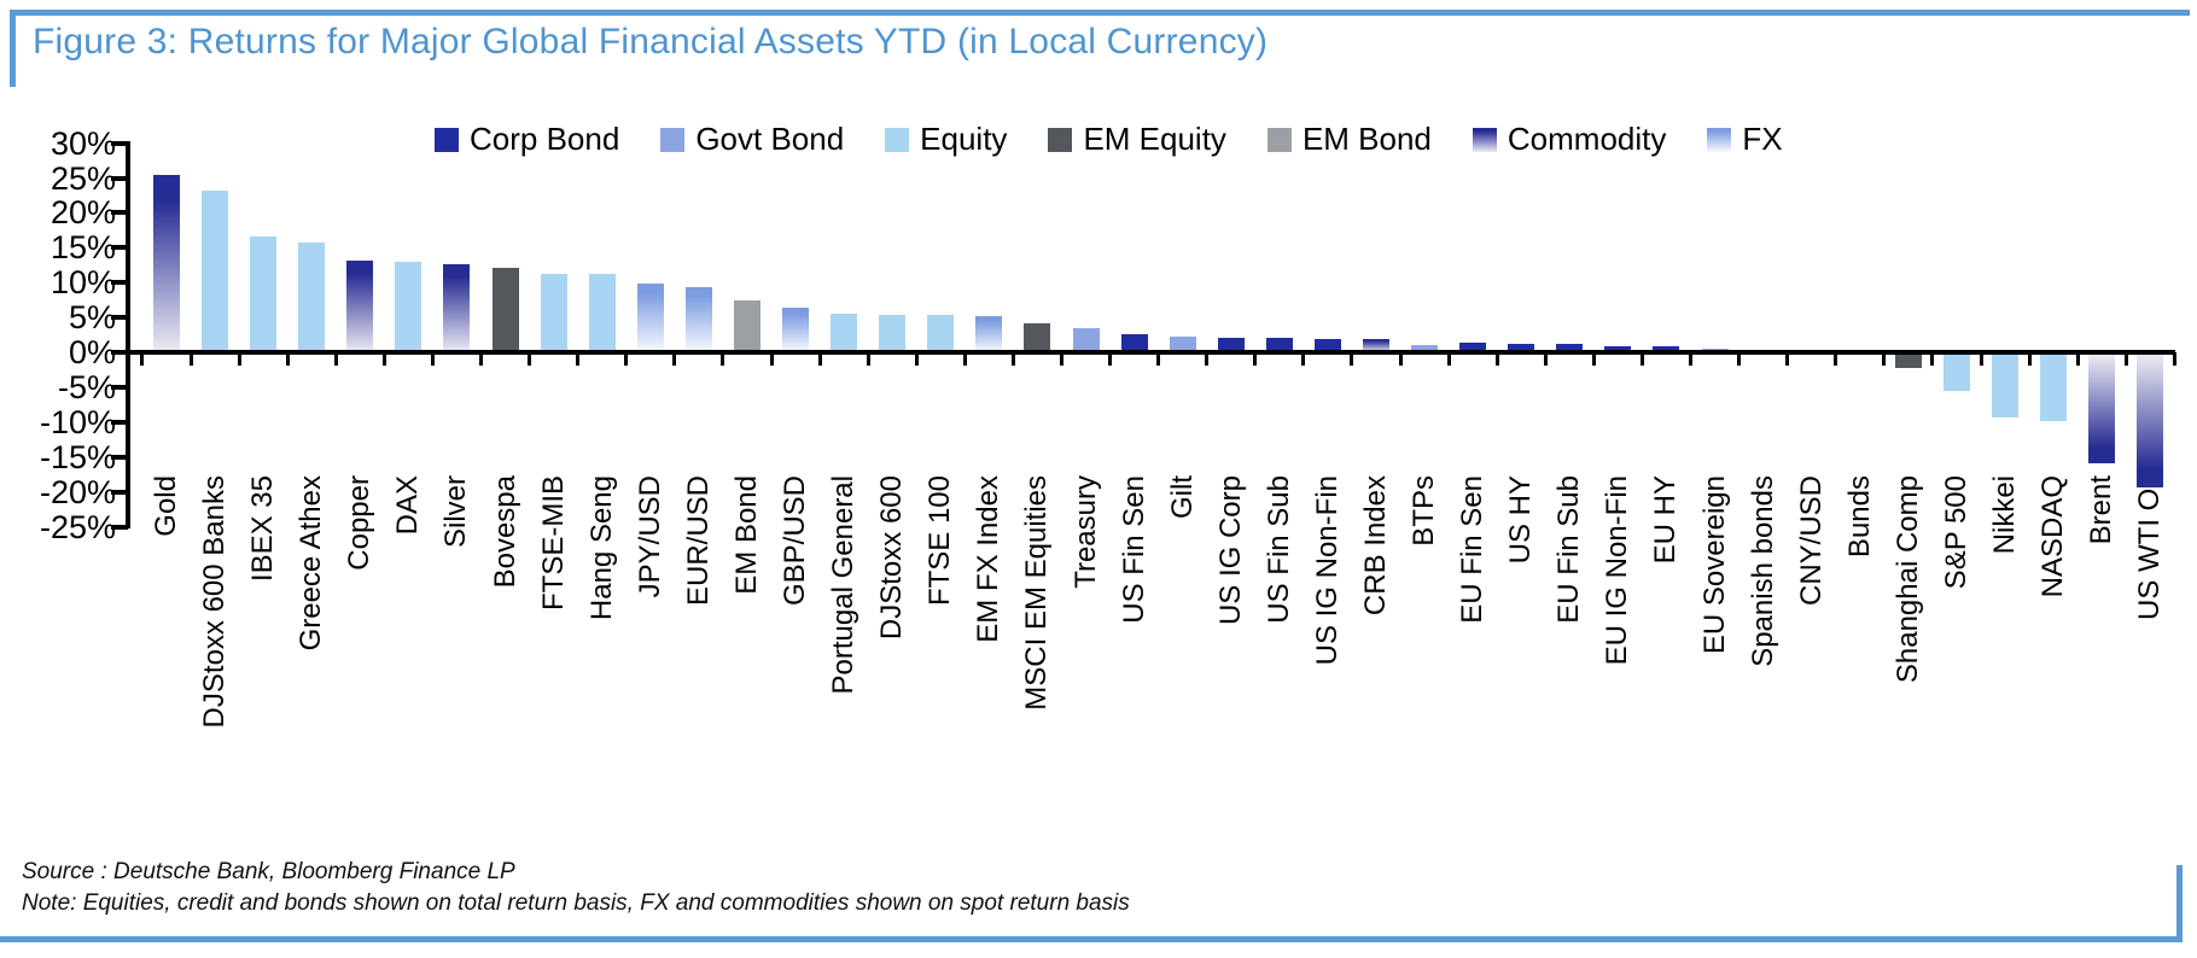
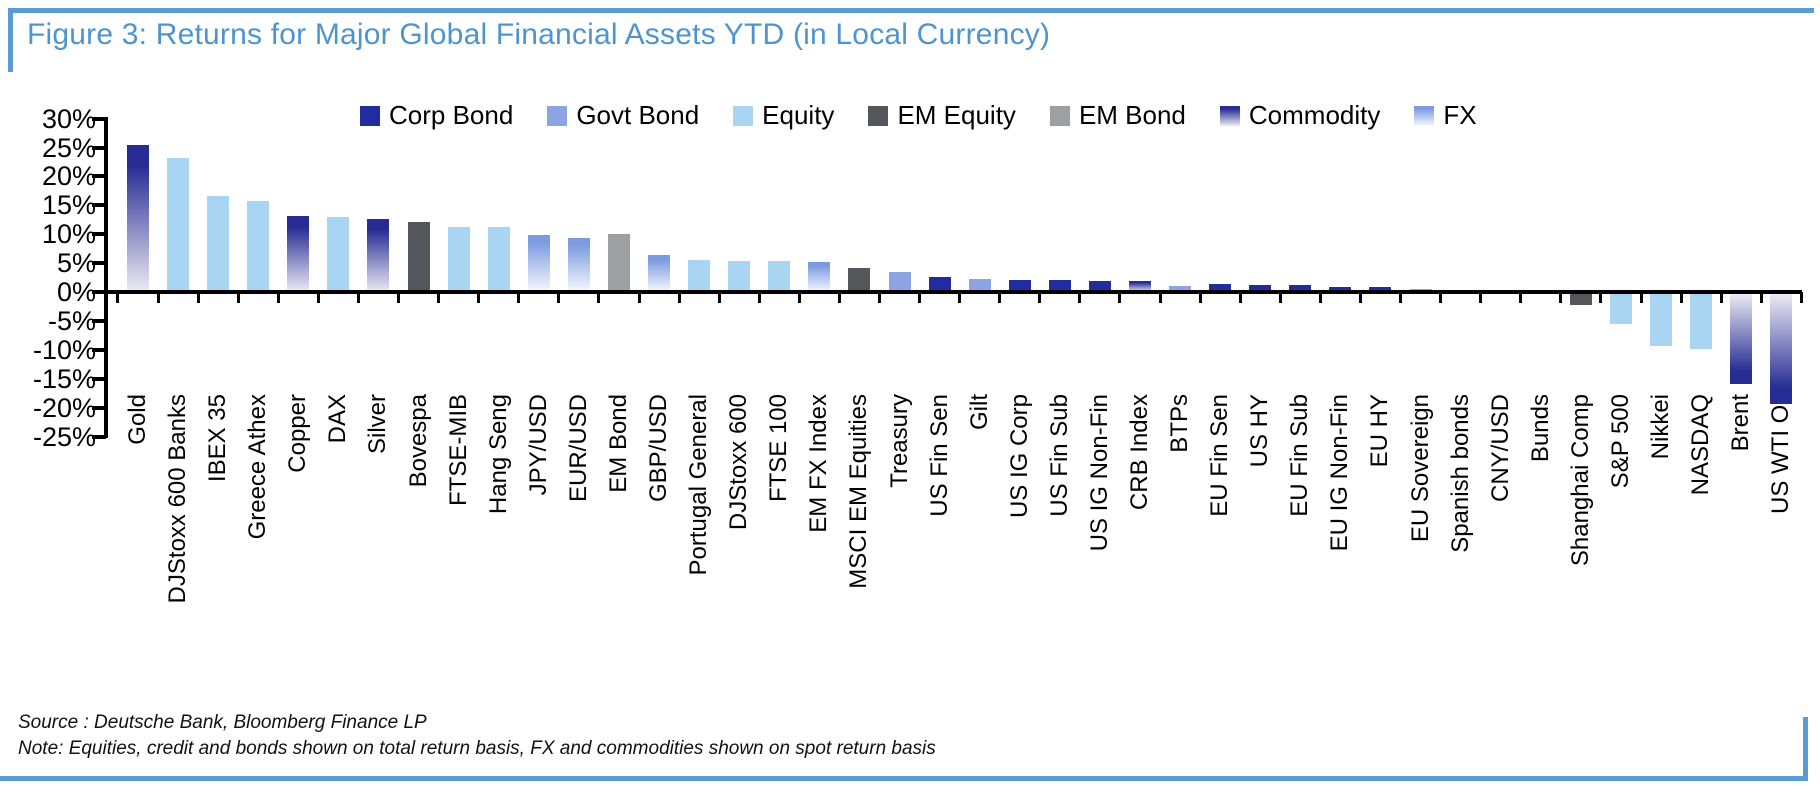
EM Bond: 7% -> 10%
